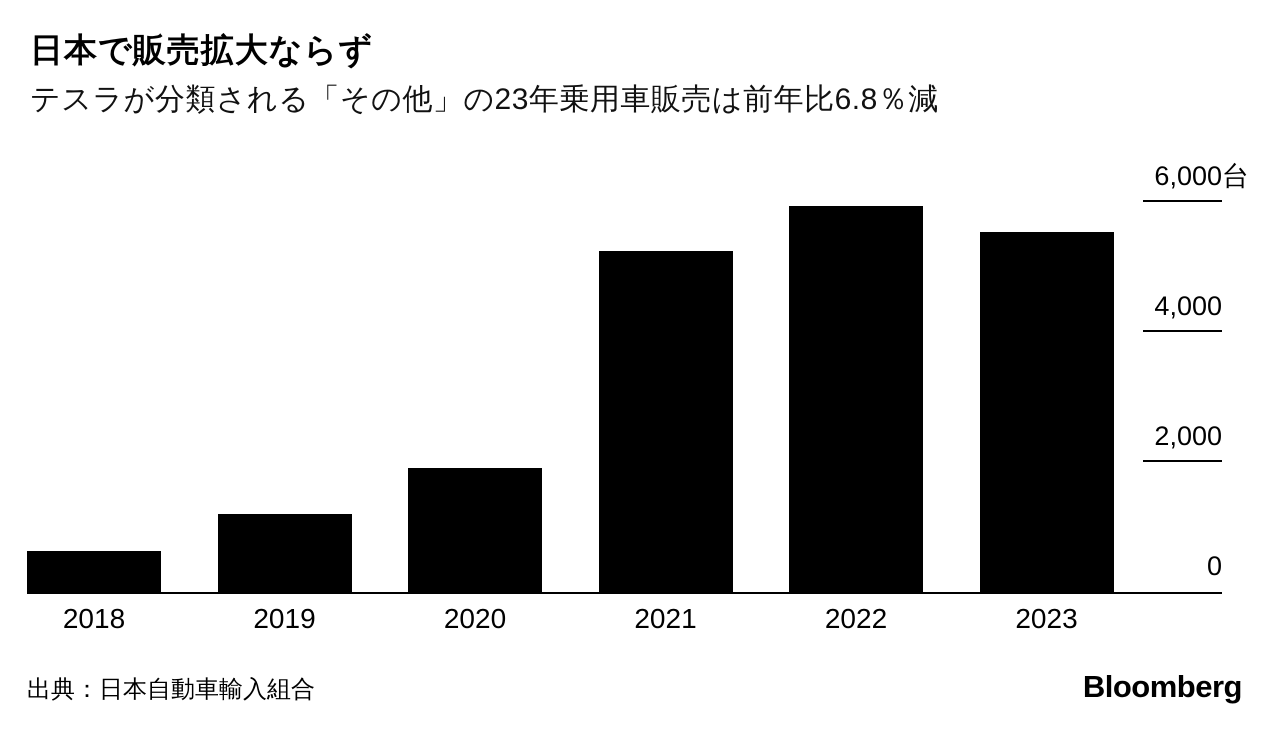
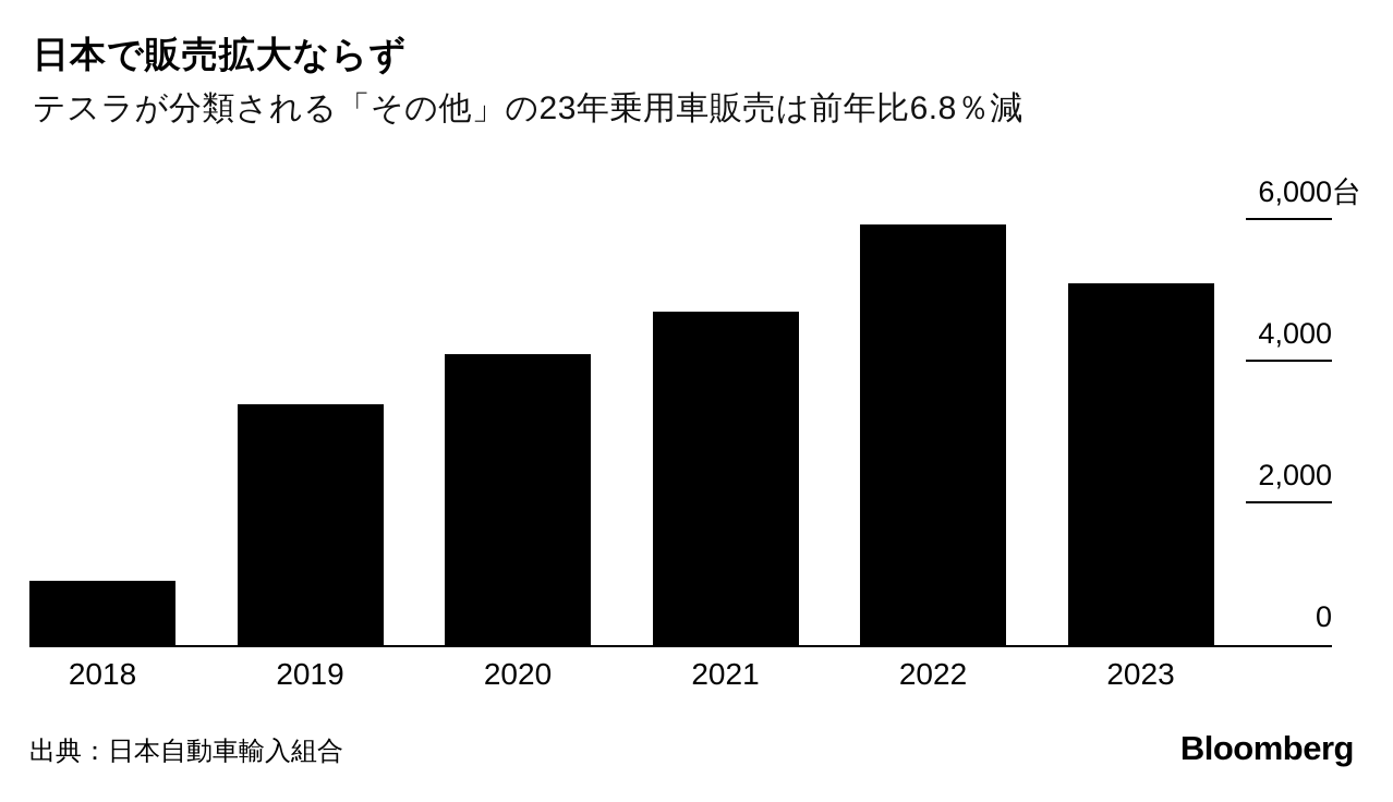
2018: 600 -> 900
2019: 1200 -> 3400
2020: 1900 -> 4100
2021: 5200 -> 4700
2023: 5500 -> 5100
